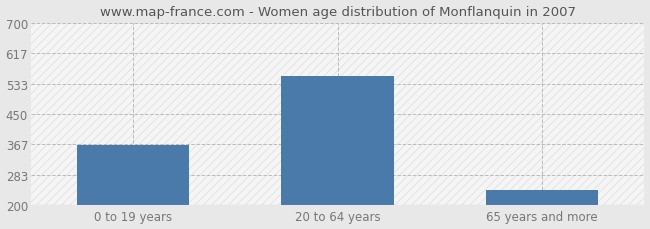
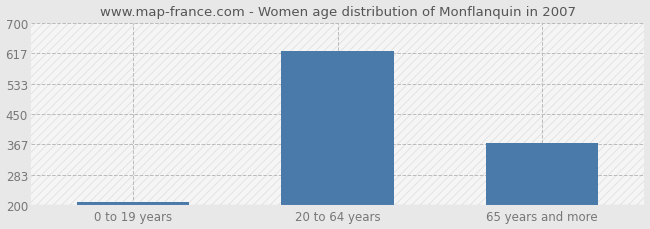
0 to 19 years: 365 -> 207
20 to 64 years: 555 -> 622
65 years and more: 240 -> 370
